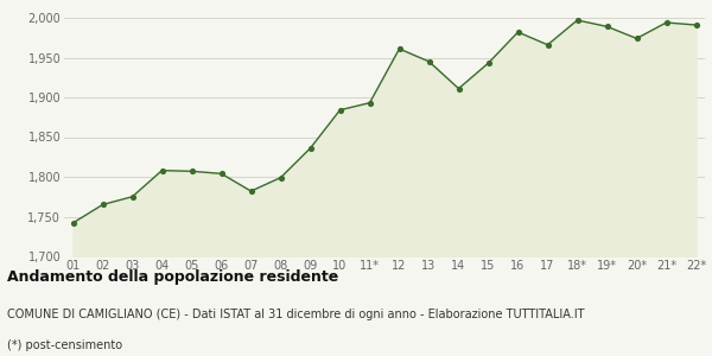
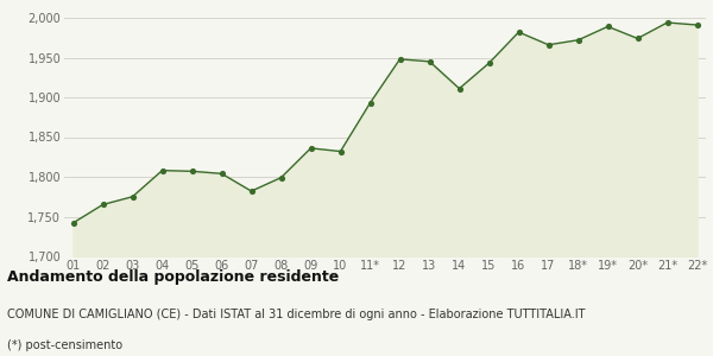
10: 1,884 -> 1,832
12: 1,961 -> 1,948
18*: 1,997 -> 1,972
